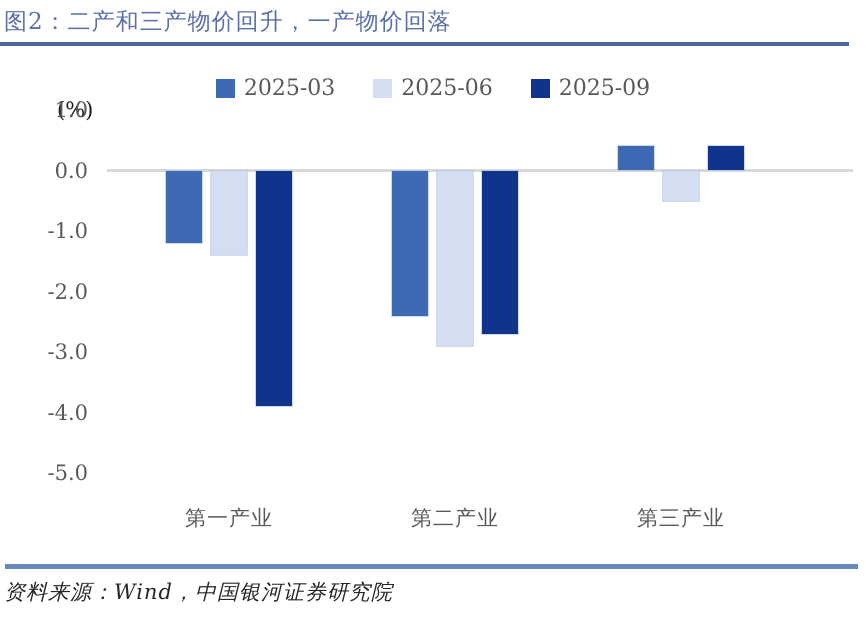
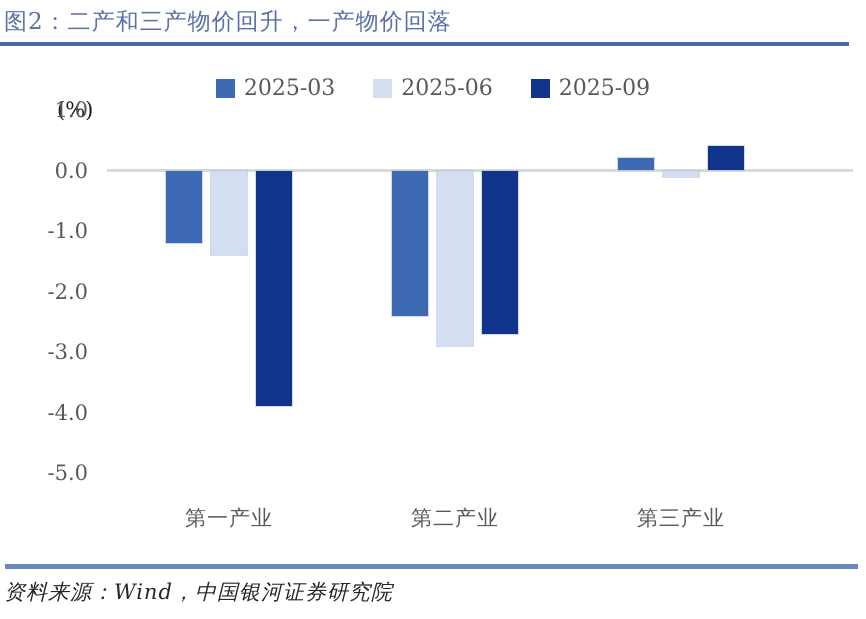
2025-03/第三产业: 0.4 -> 0.2
2025-06/第三产业: -0.5 -> -0.1
